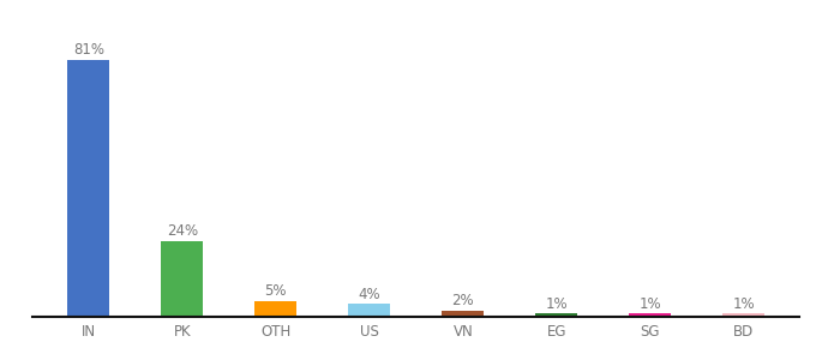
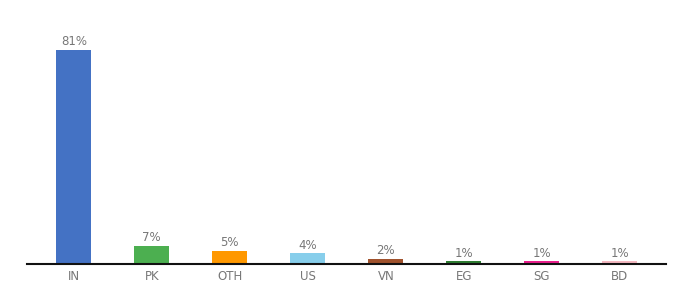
PK: 24% -> 7%
